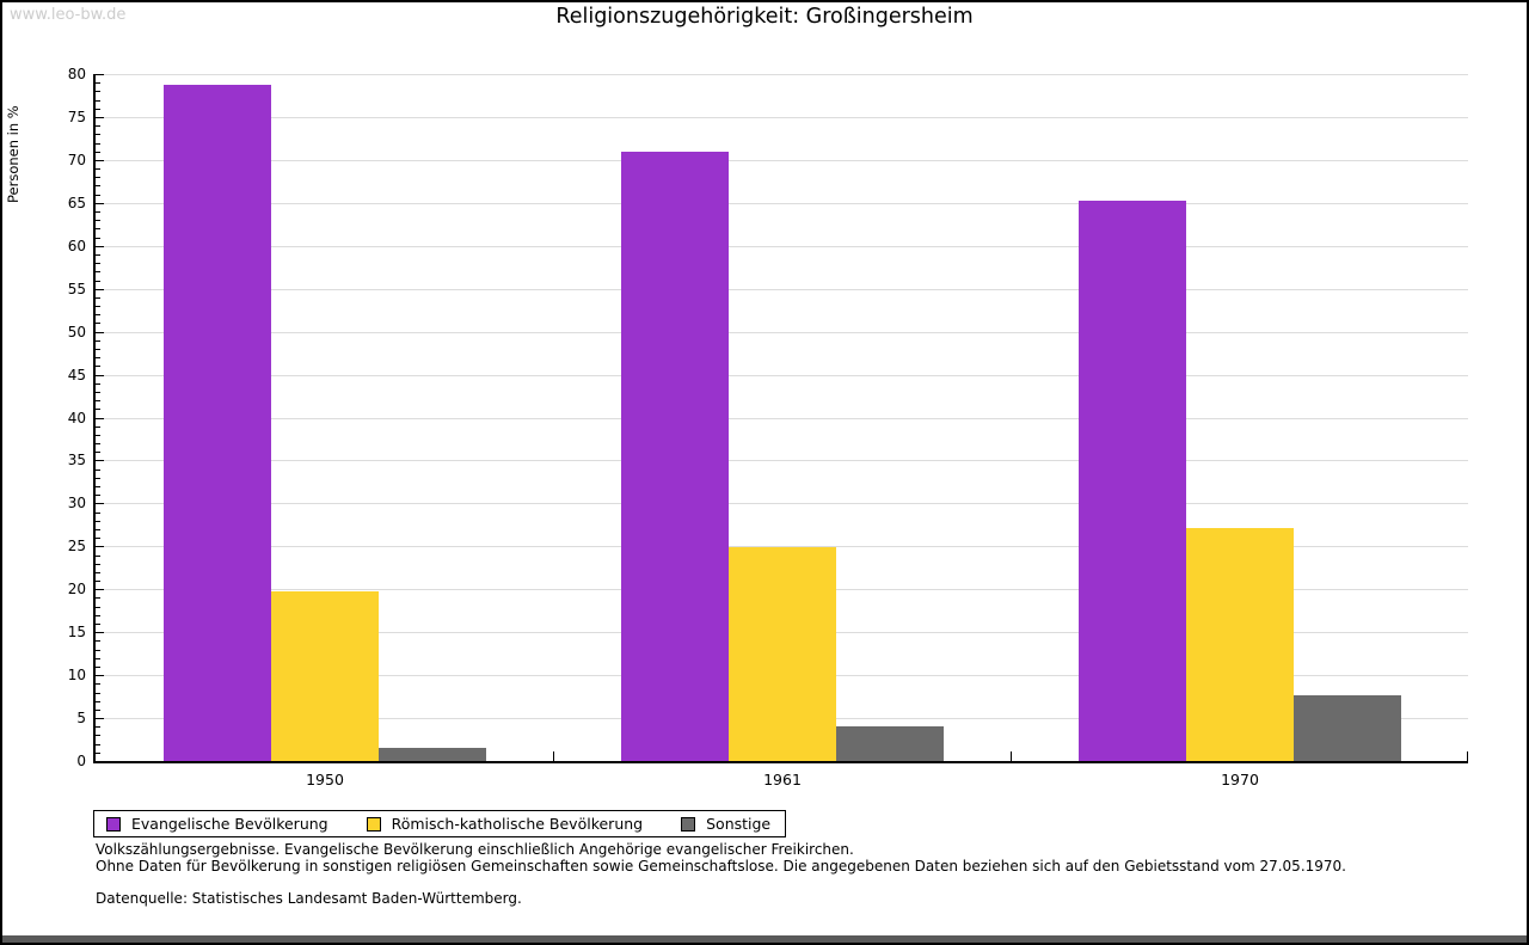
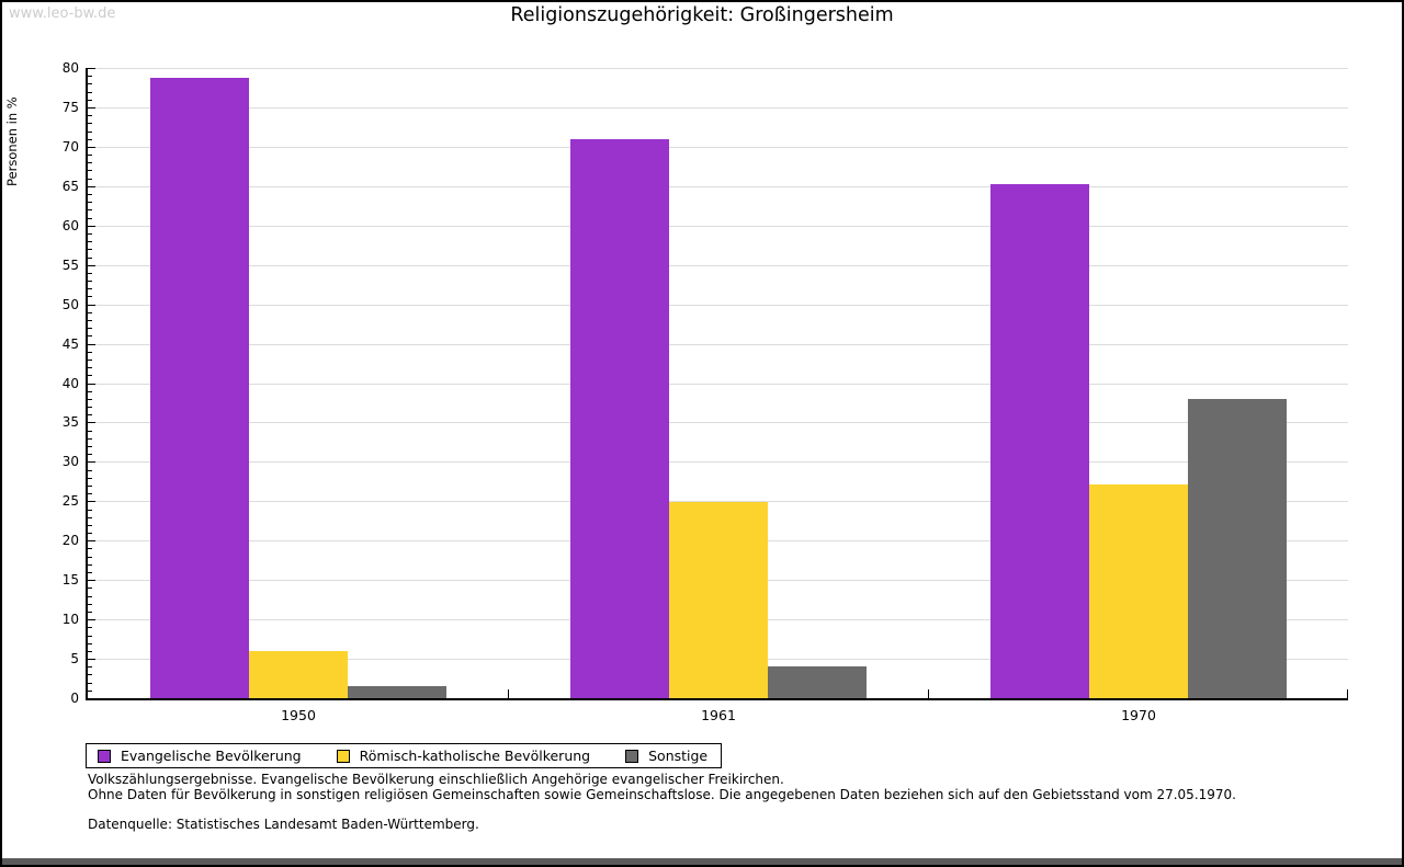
Römisch-katholische Bevölkerung/1950: 20 -> 6
Sonstige/1970: 8 -> 38
